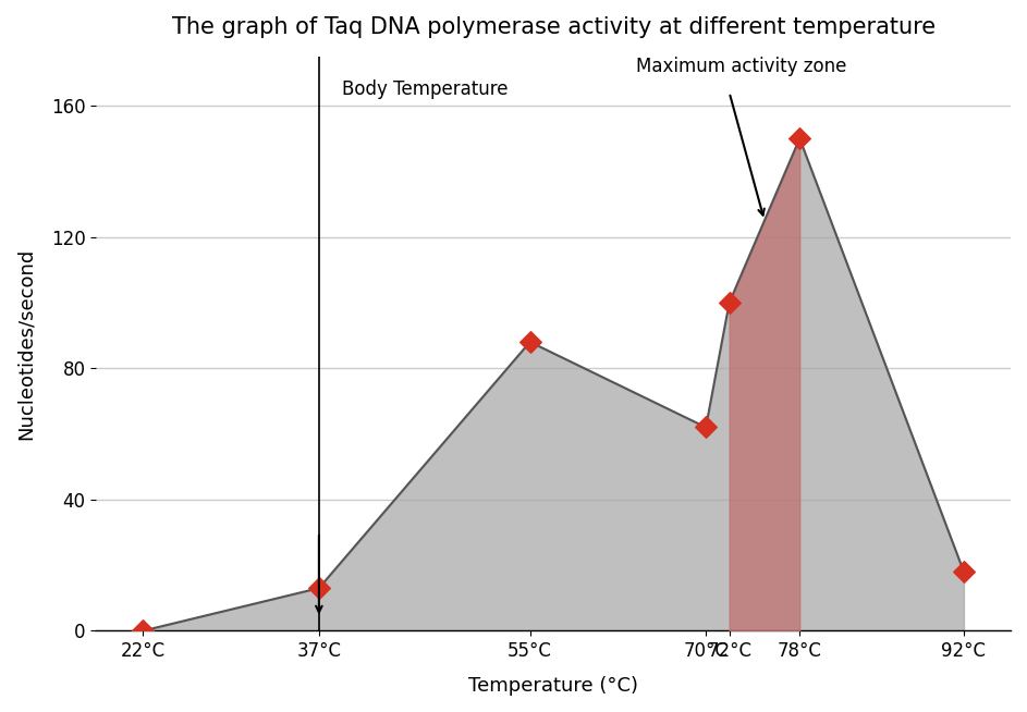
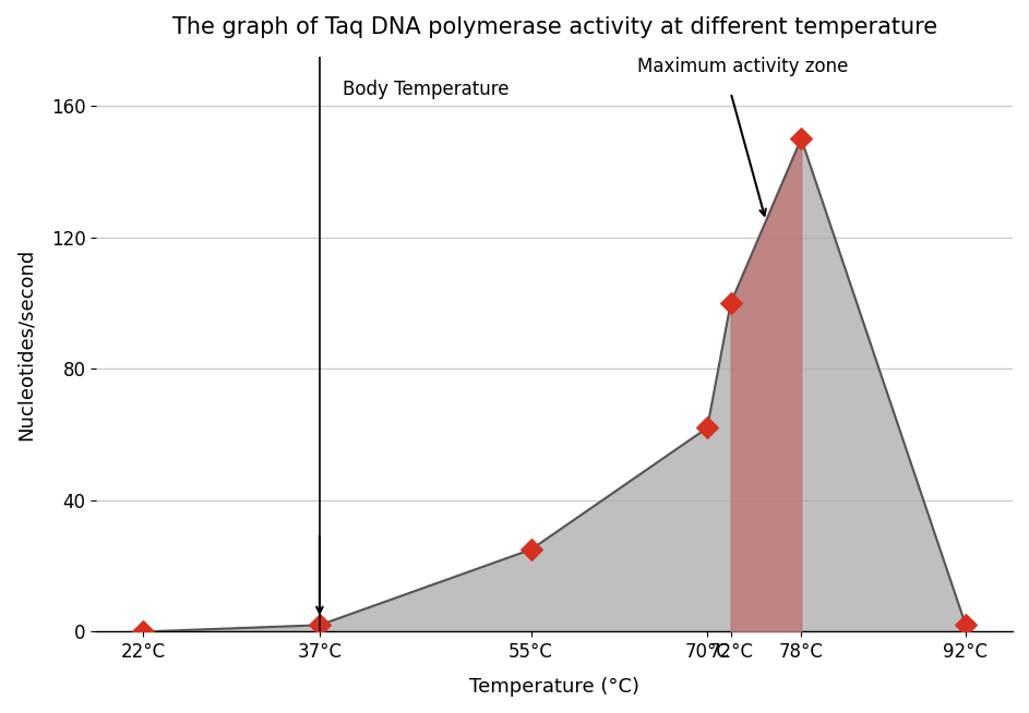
37°C: 13 -> 2
55°C: 88 -> 25
92°C: 18 -> 2
